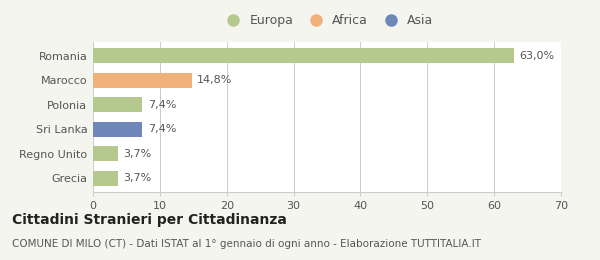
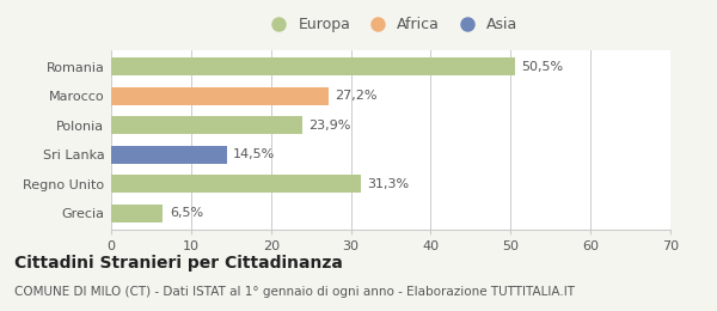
Romania: 63,0% -> 50,5%
Marocco: 14,8% -> 27,2%
Polonia: 7,4% -> 23,9%
Sri Lanka: 7,4% -> 14,5%
Regno Unito: 3,7% -> 31,3%
Grecia: 3,7% -> 6,5%
